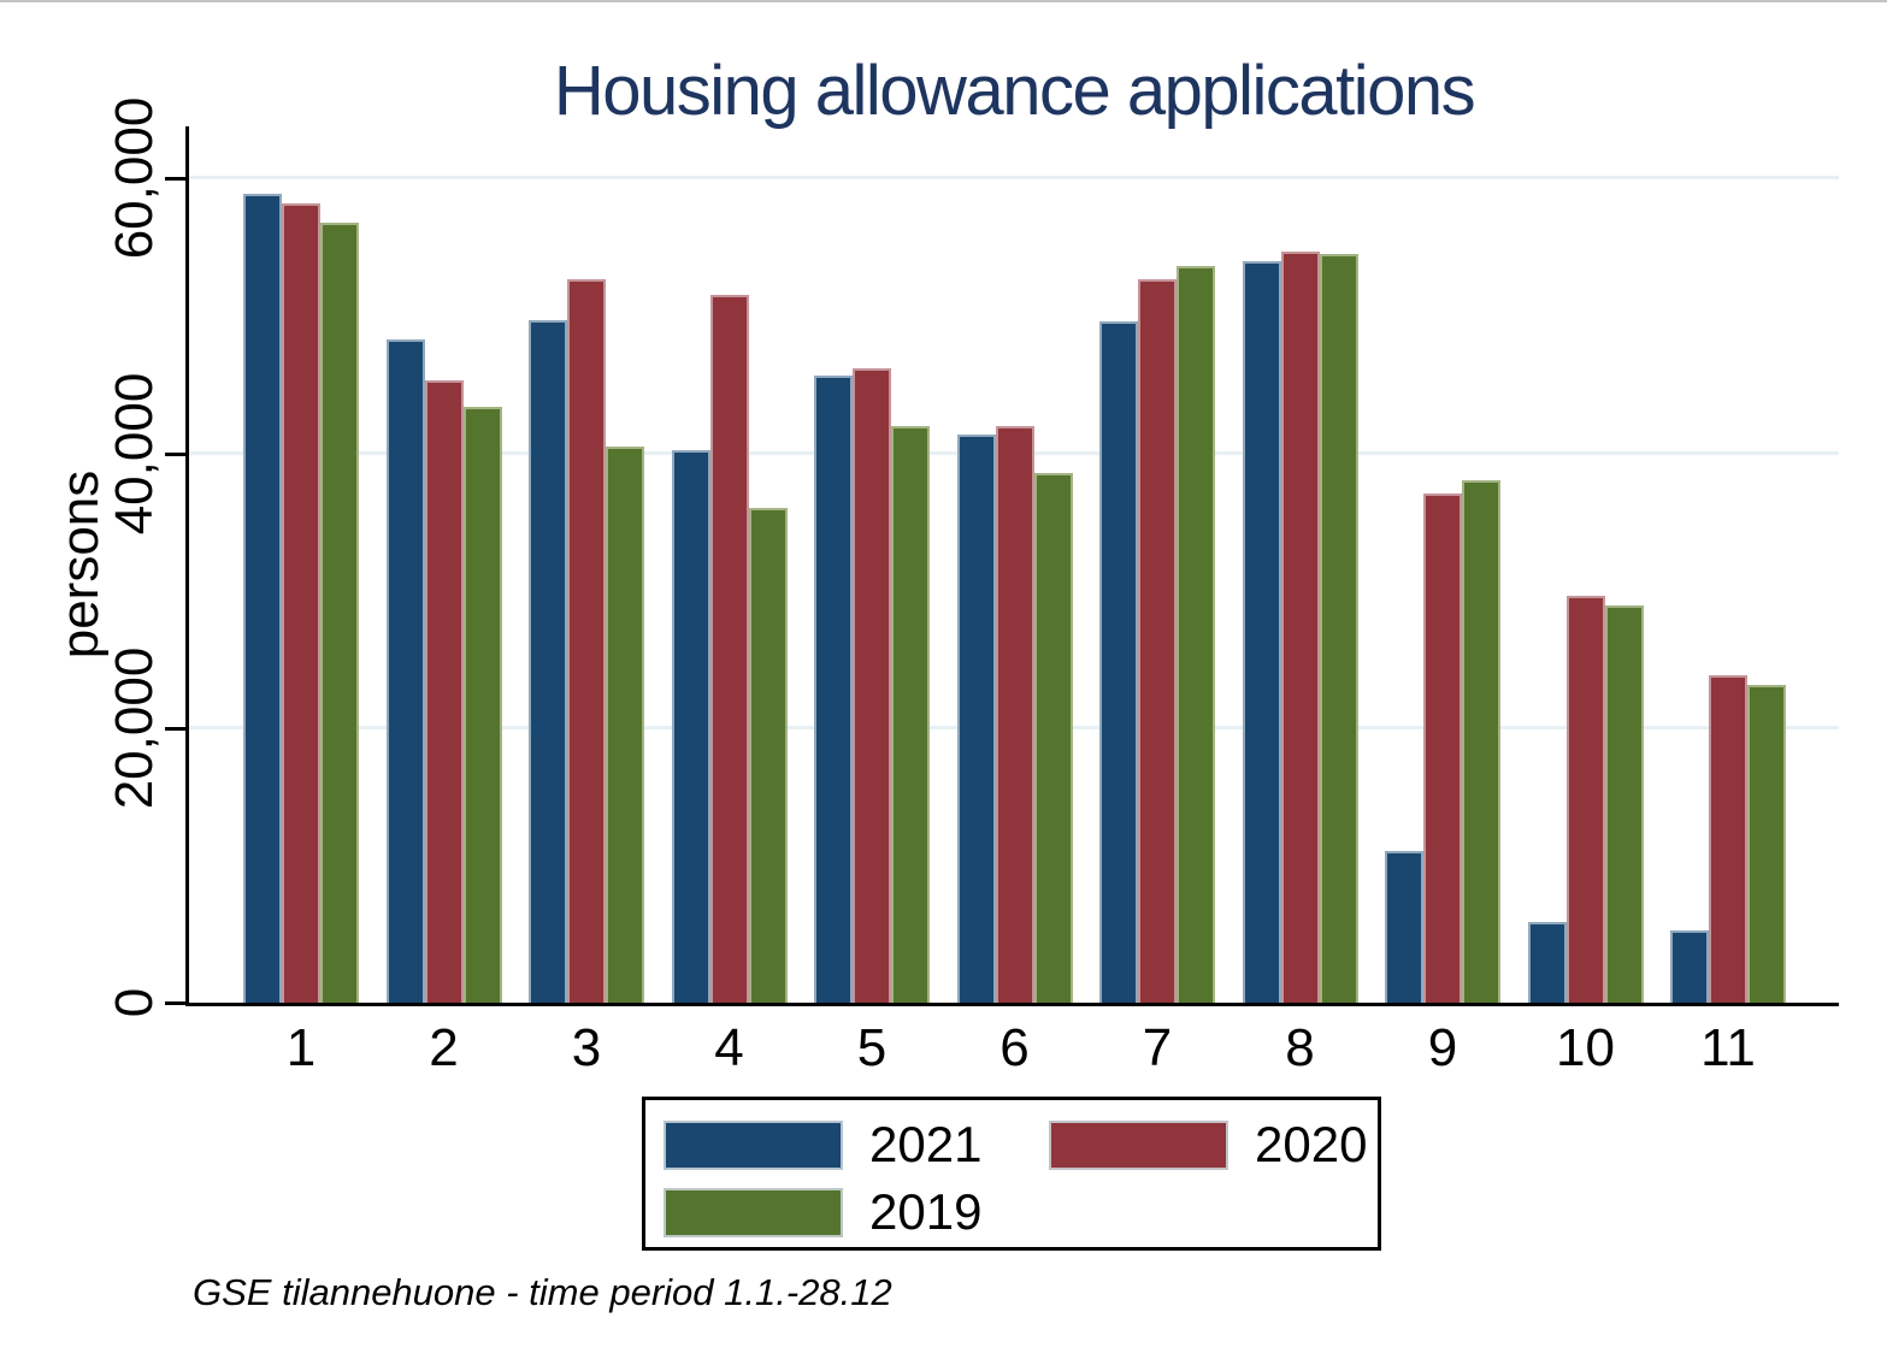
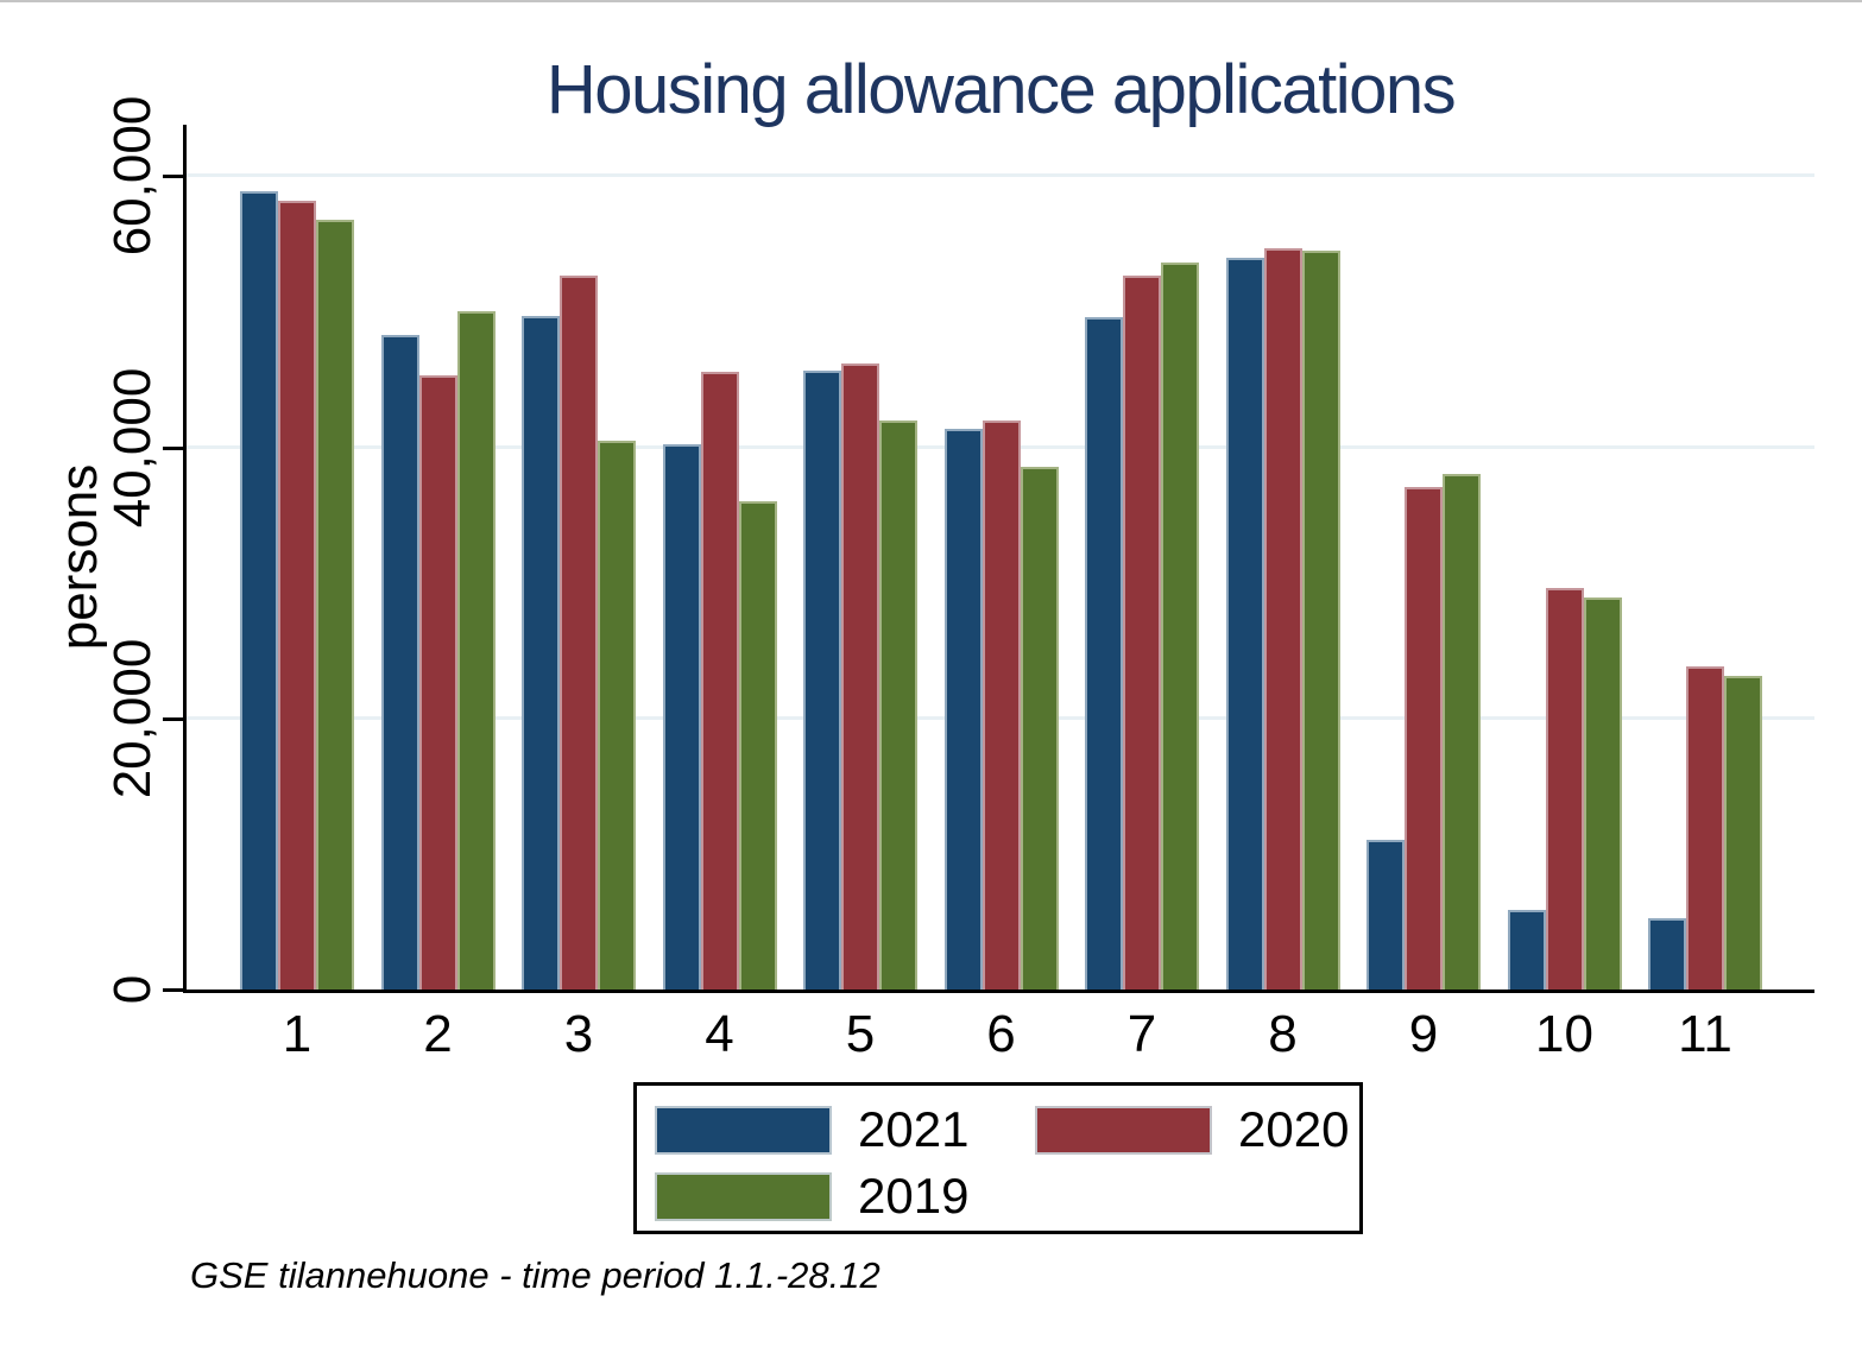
2019/2: 43400 -> 50000
2020/4: 51500 -> 45600
